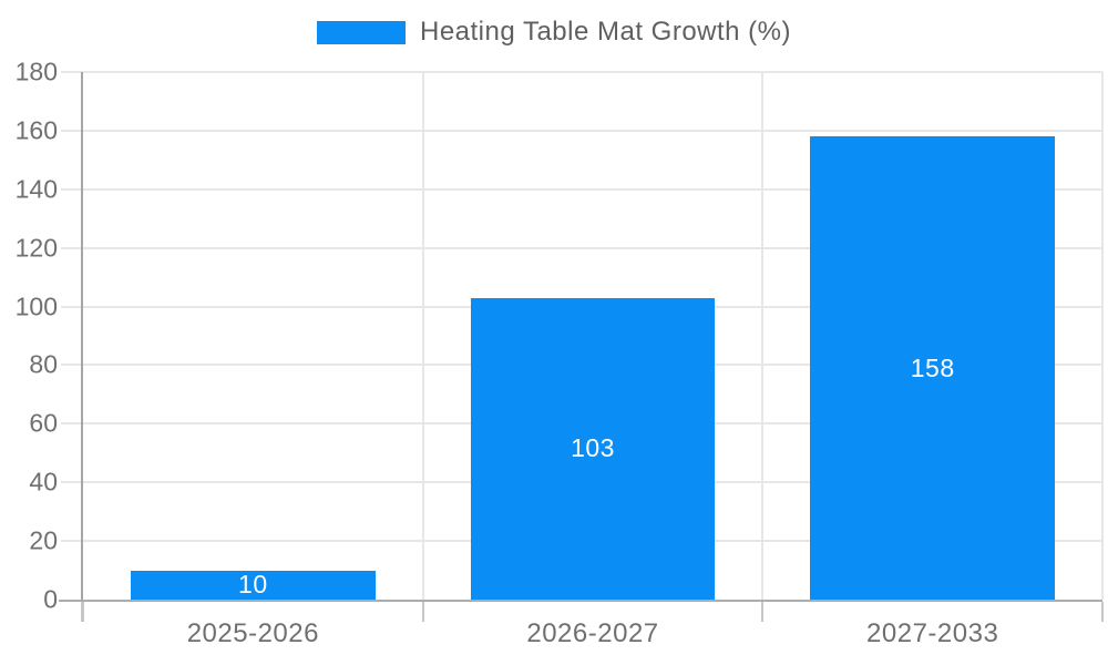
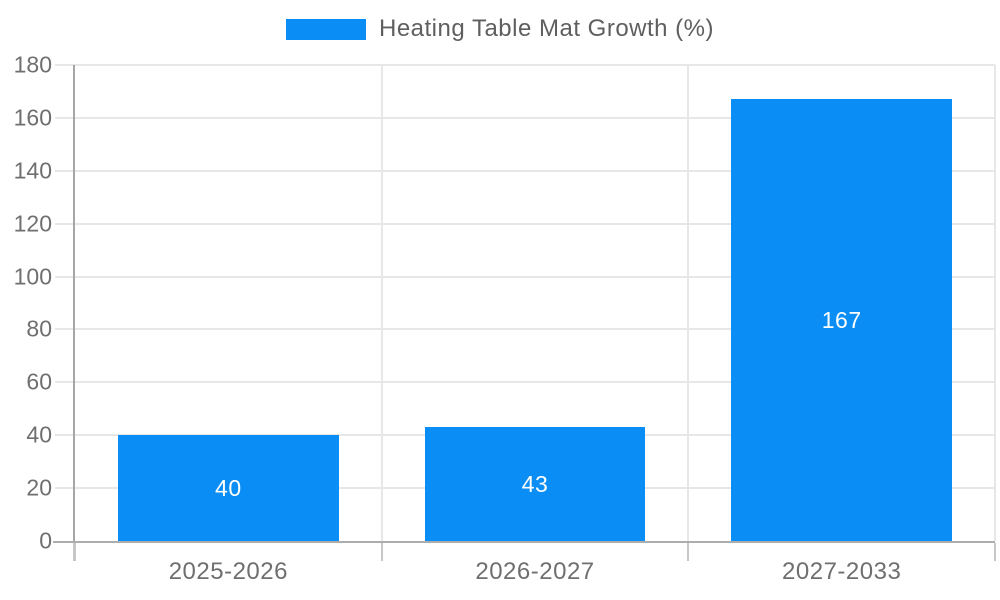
2025-2026: 10 -> 40
2026-2027: 103 -> 43
2027-2033: 158 -> 167
